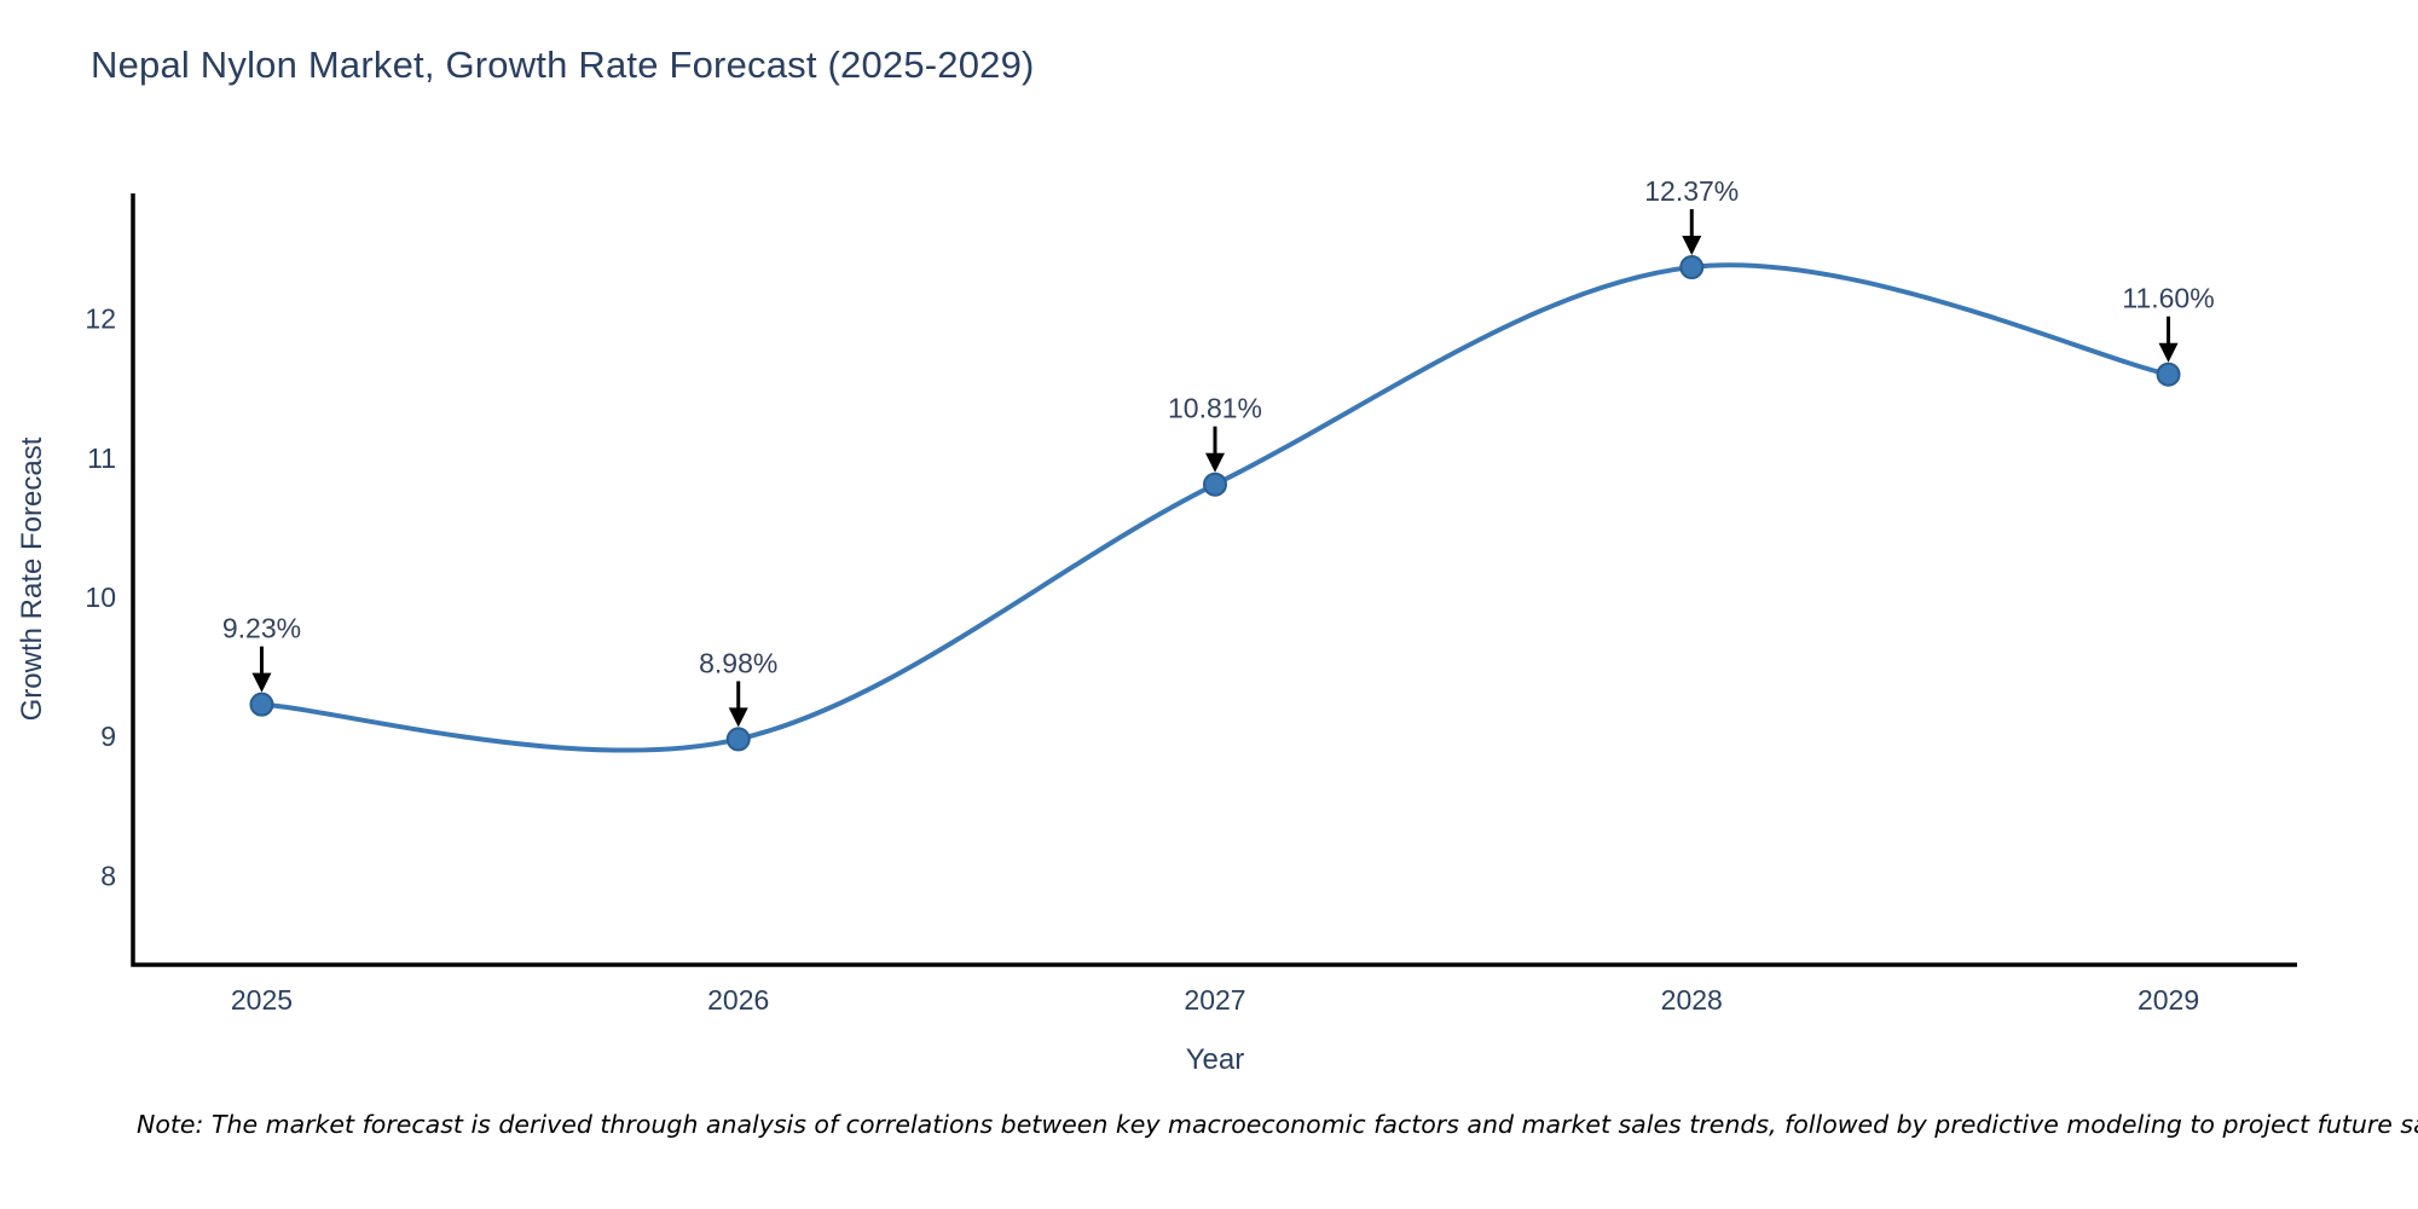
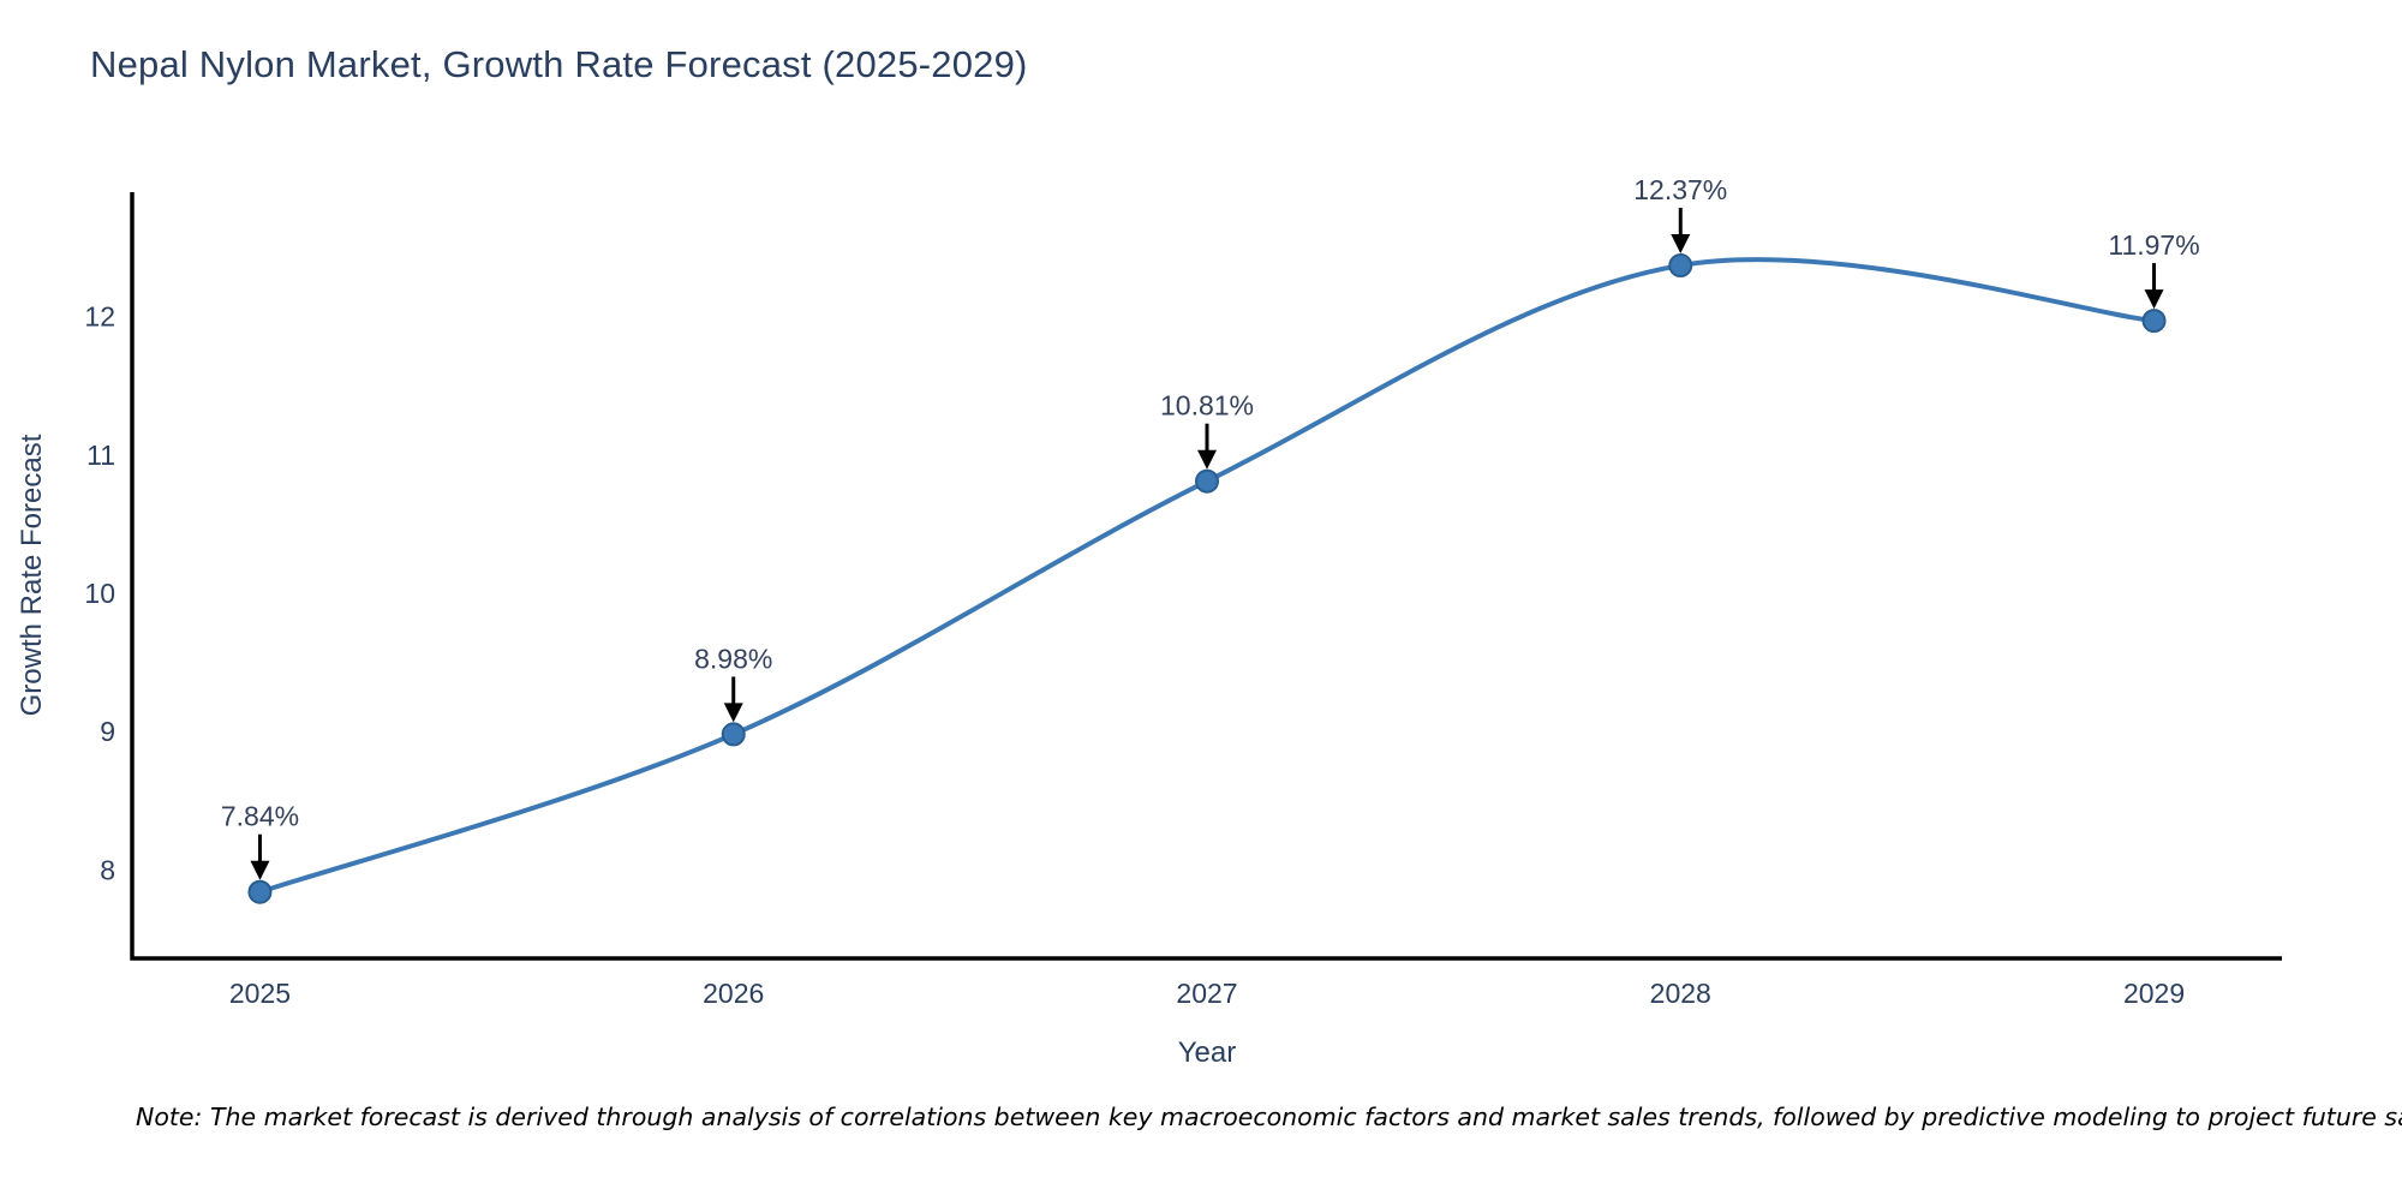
2025: 9.23% -> 7.84%
2029: 11.60% -> 11.97%
